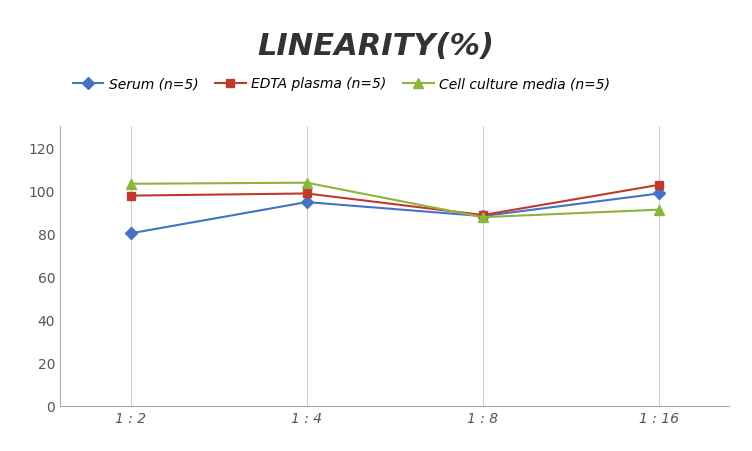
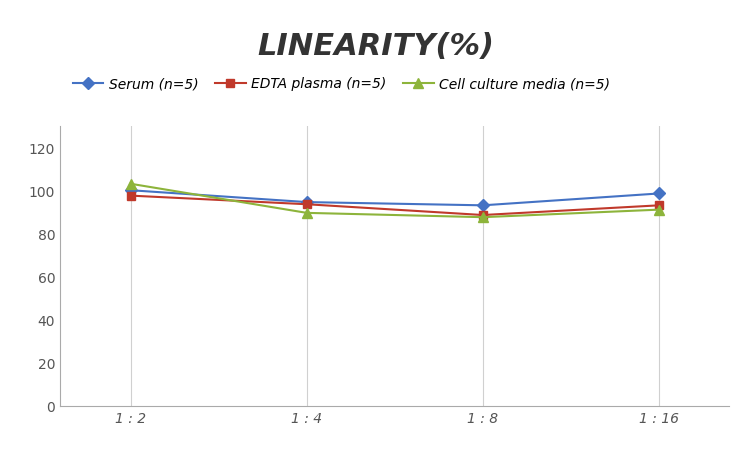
Serum (n=5)/1 : 2: 80.0 -> 100.0
EDTA plasma (n=5)/1 : 4: 98.5 -> 93.5
Cell culture media (n=5)/1 : 4: 103.5 -> 89.5
Serum (n=5)/1 : 8: 88.0 -> 93.0
EDTA plasma (n=5)/1 : 16: 102.5 -> 93.0
